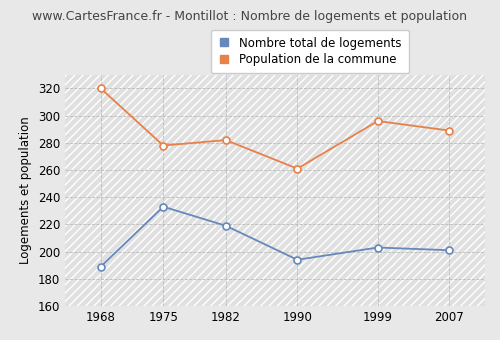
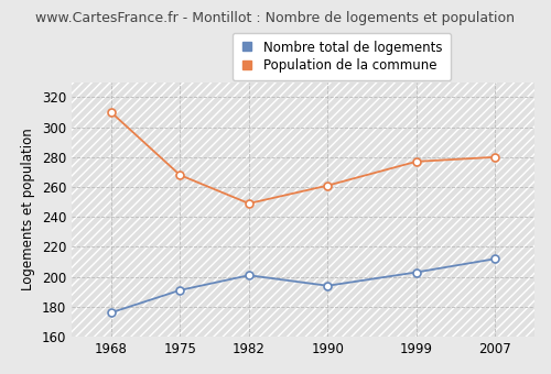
Nombre total de logements/1968: 189 -> 176
Population de la commune/1968: 320 -> 310
Nombre total de logements/1975: 233 -> 191
Population de la commune/1975: 278 -> 268
Nombre total de logements/1982: 219 -> 201
Population de la commune/1982: 282 -> 249
Population de la commune/1999: 296 -> 277
Nombre total de logements/2007: 201 -> 212
Population de la commune/2007: 289 -> 280
